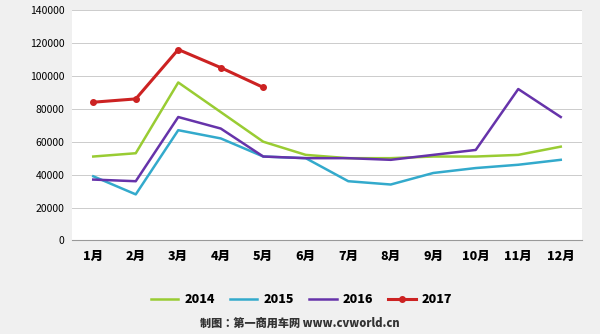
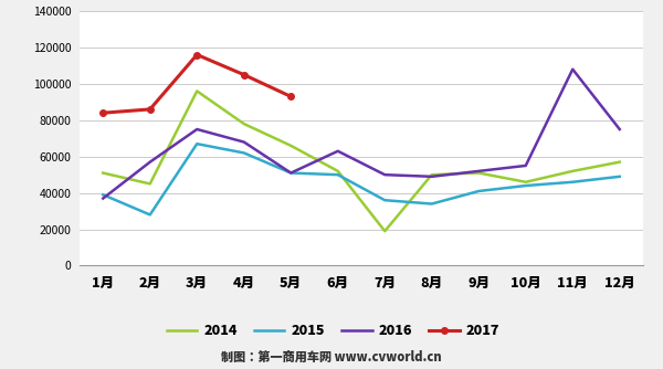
2014/2月: 53000 -> 45000
2016/2月: 36000 -> 57000
2014/5月: 60000 -> 66000
2016/6月: 50000 -> 63000
2014/7月: 50000 -> 19000
2014/10月: 51000 -> 46000
2016/11月: 92000 -> 108000
